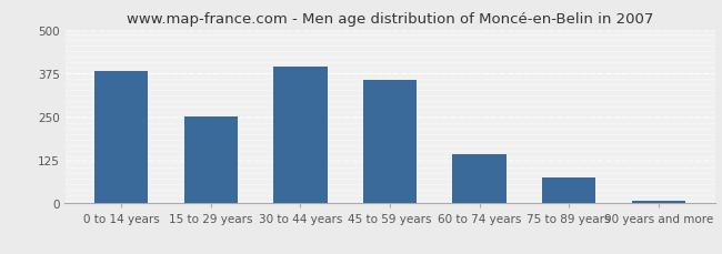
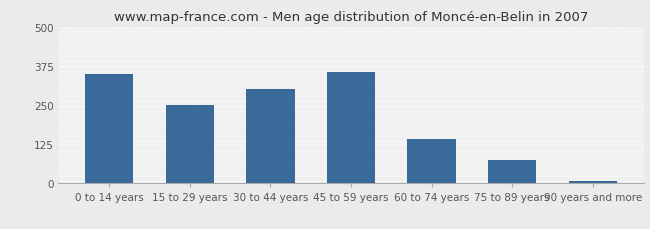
0 to 14 years: 380 -> 350
30 to 44 years: 393 -> 300
